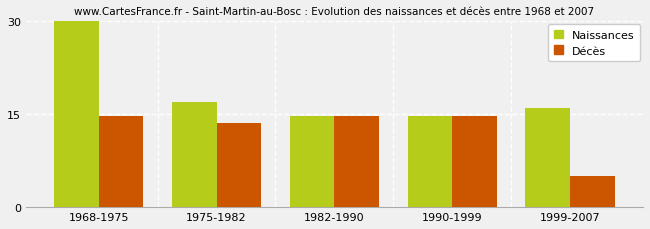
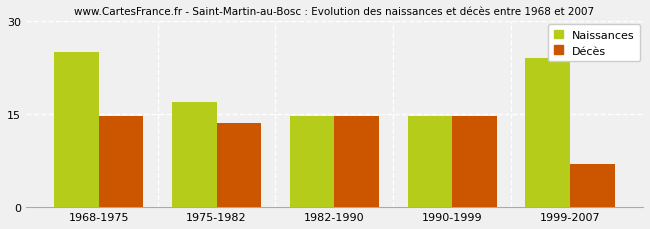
Naissances/1968-1975: 30.0 -> 25.0
Naissances/1999-2007: 16.0 -> 24.0
Décès/1999-2007: 5.0 -> 7.0
